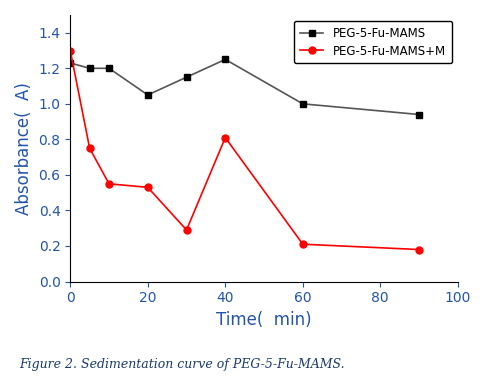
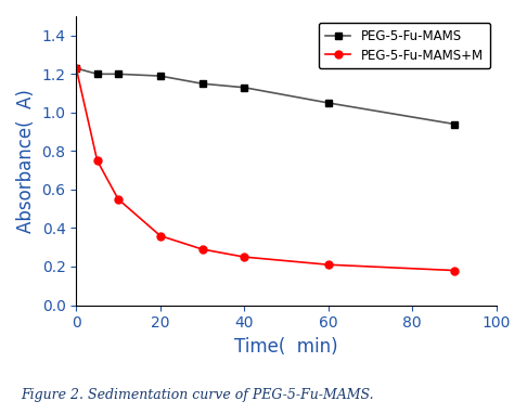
PEG-5-Fu-MAMS+M/0: 1.30 -> 1.23
PEG-5-Fu-MAMS/20: 1.05 -> 1.19
PEG-5-Fu-MAMS+M/20: 0.53 -> 0.36
PEG-5-Fu-MAMS/40: 1.25 -> 1.13
PEG-5-Fu-MAMS+M/40: 0.81 -> 0.25
PEG-5-Fu-MAMS/60: 1.00 -> 1.05
